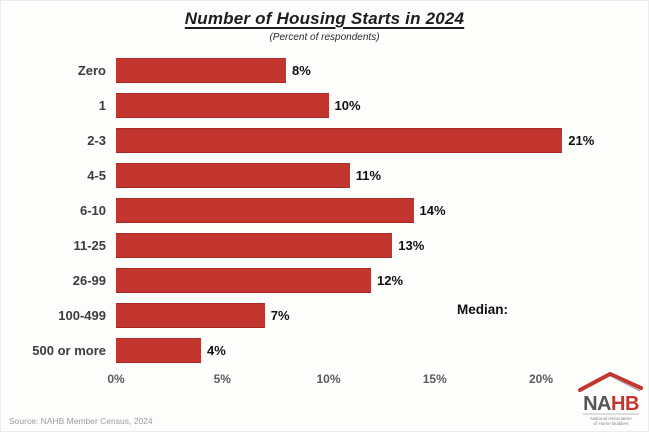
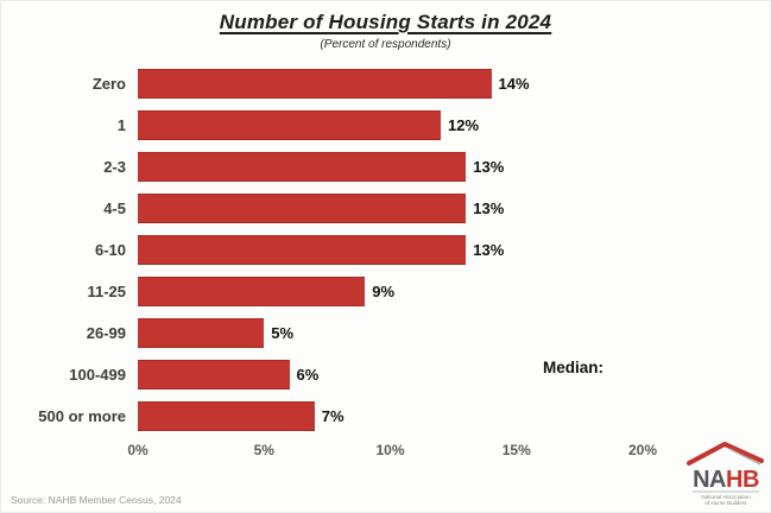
Zero: 8% -> 14%
1: 10% -> 12%
2-3: 21% -> 13%
4-5: 11% -> 13%
6-10: 14% -> 13%
11-25: 13% -> 9%
26-99: 12% -> 5%
100-499: 7% -> 6%
500 or more: 4% -> 7%
